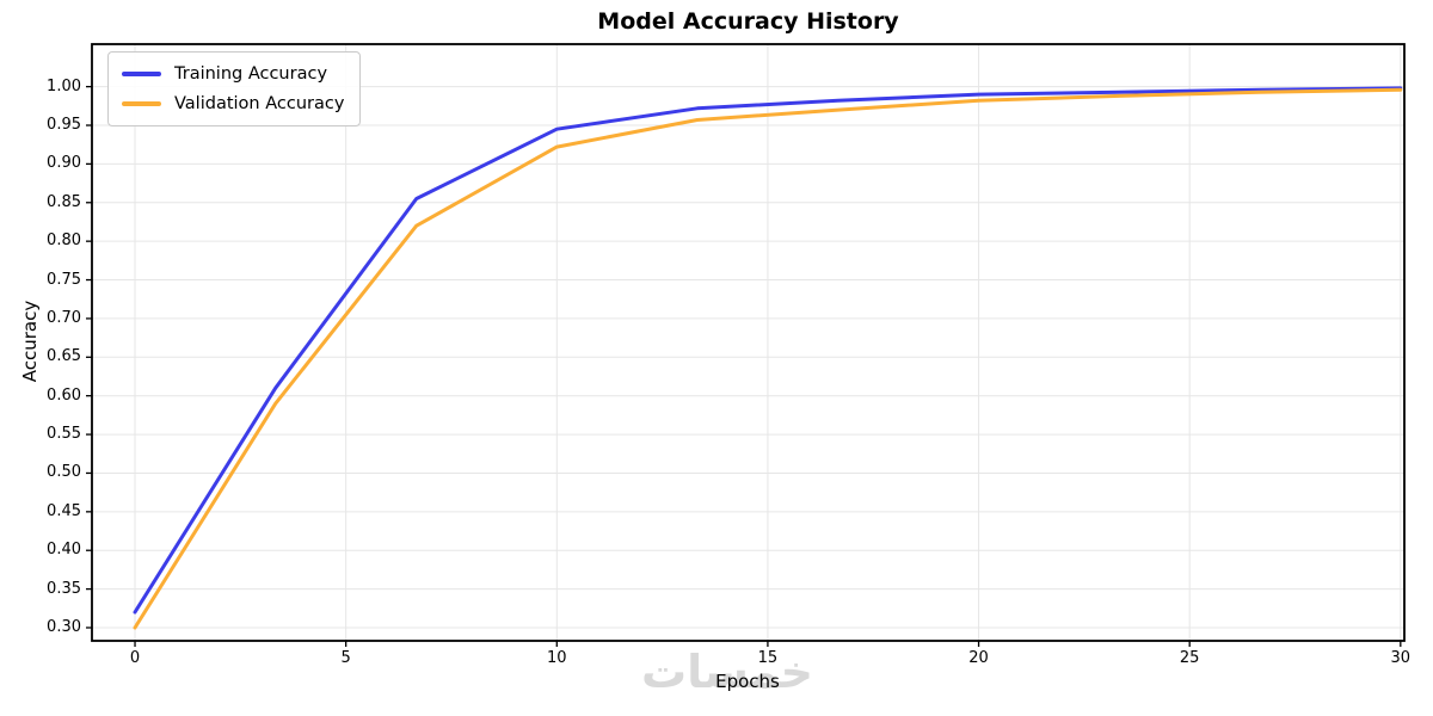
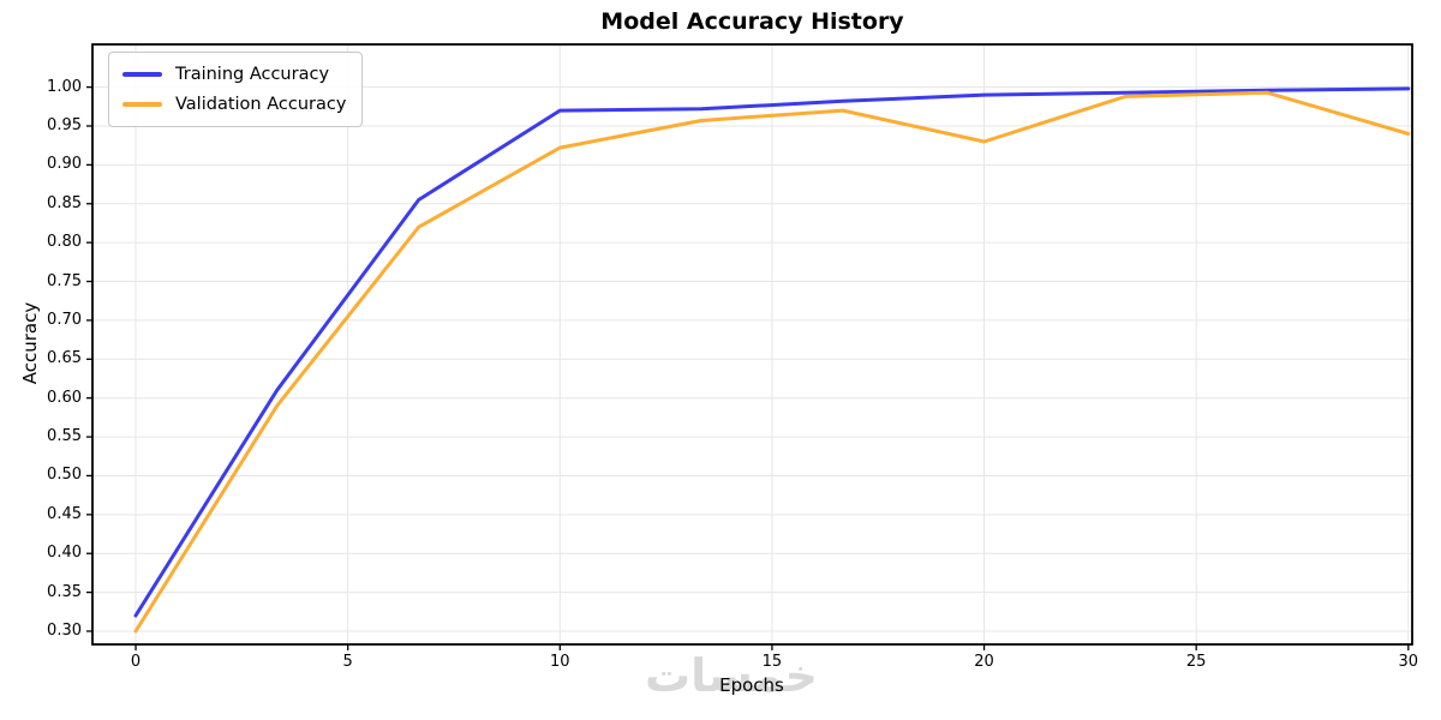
Training Accuracy/10: 0.94 -> 0.97
Validation Accuracy/20: 0.98 -> 0.93
Validation Accuracy/30: 1.00 -> 0.94
